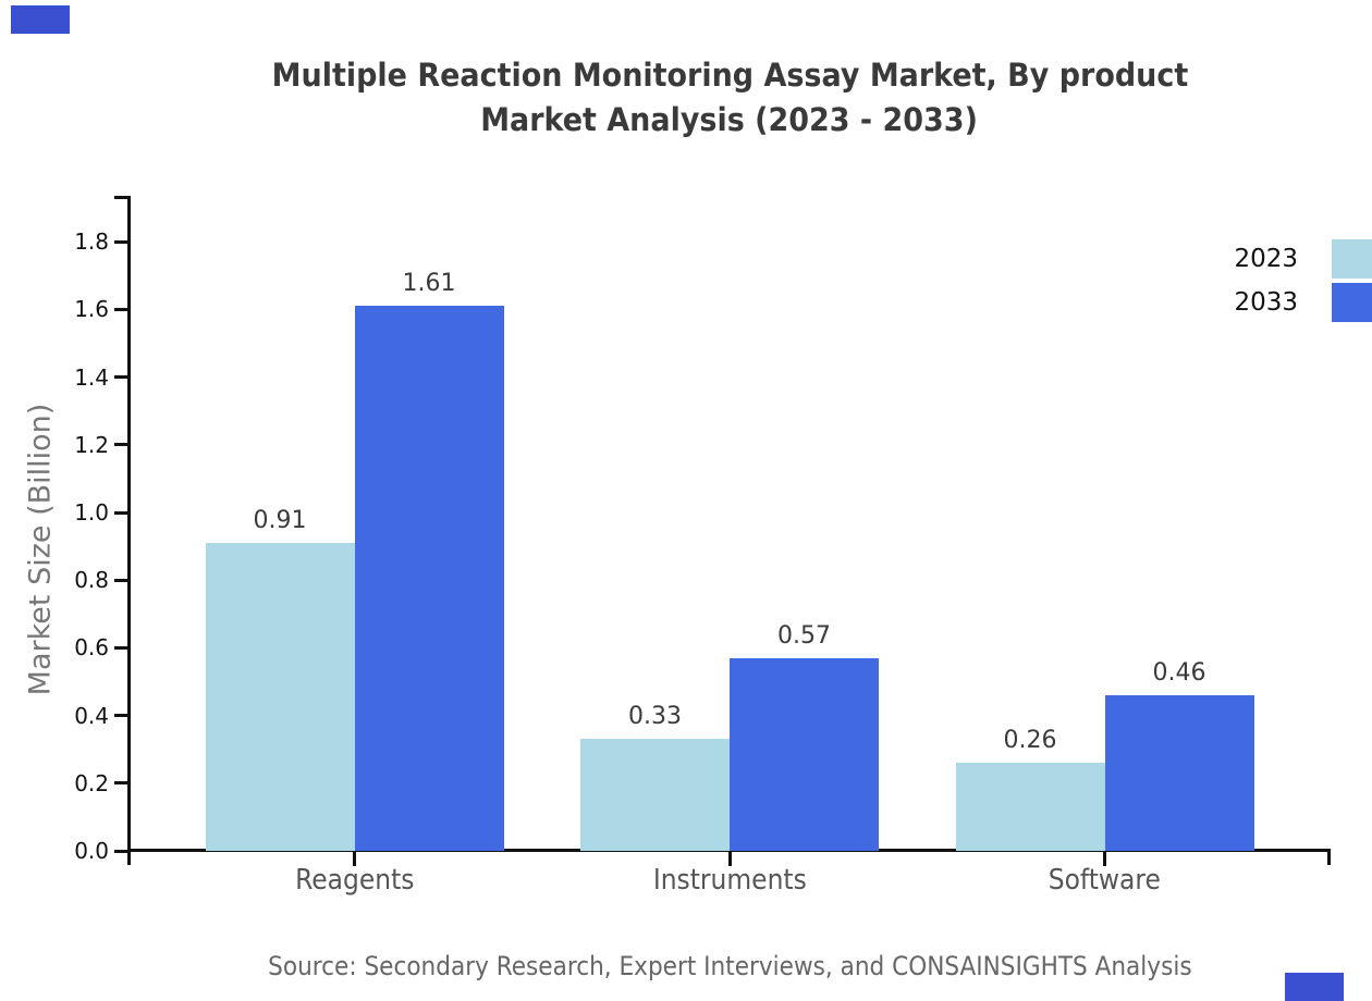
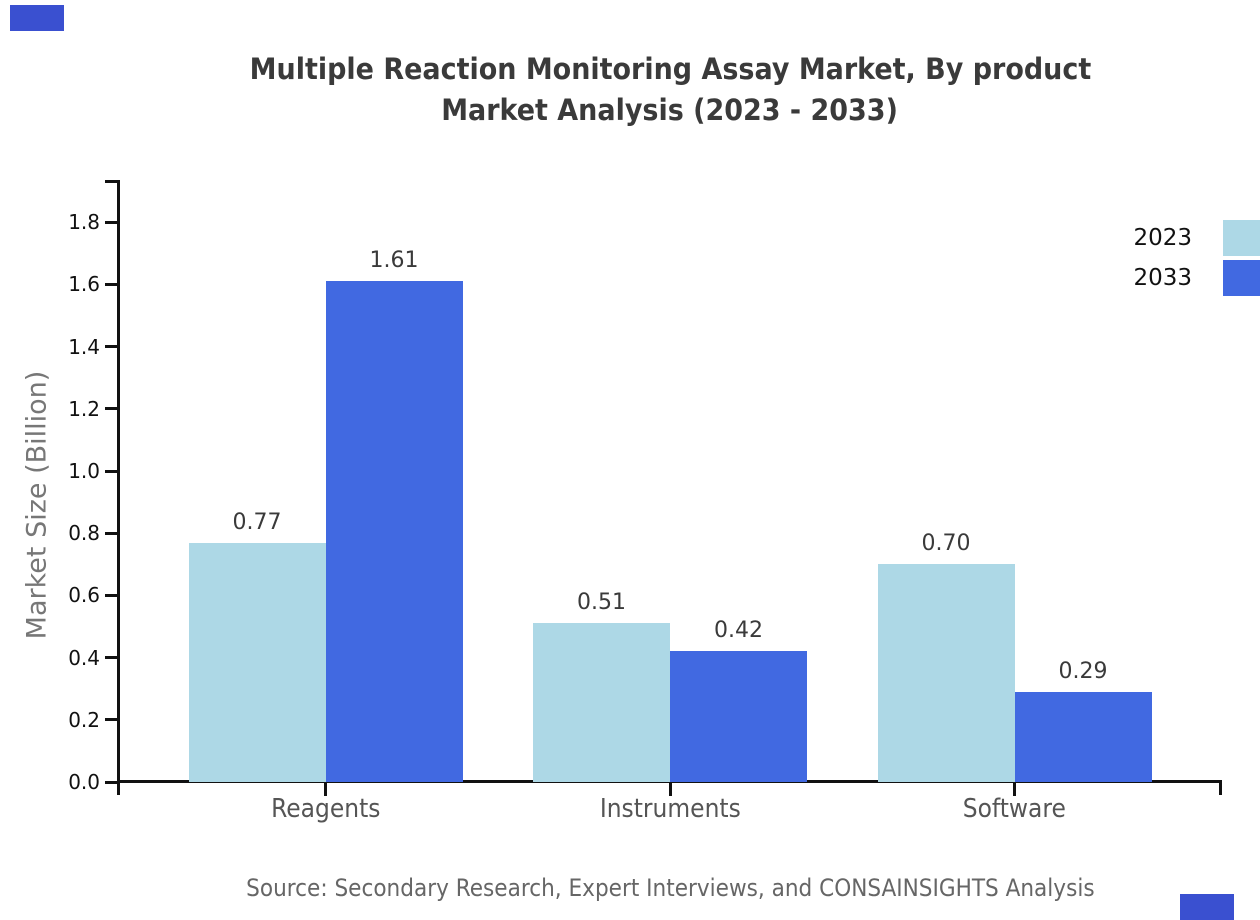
2023/Reagents: 0.91 -> 0.77
2023/Instruments: 0.33 -> 0.51
2033/Instruments: 0.57 -> 0.42
2023/Software: 0.26 -> 0.70
2033/Software: 0.46 -> 0.29
